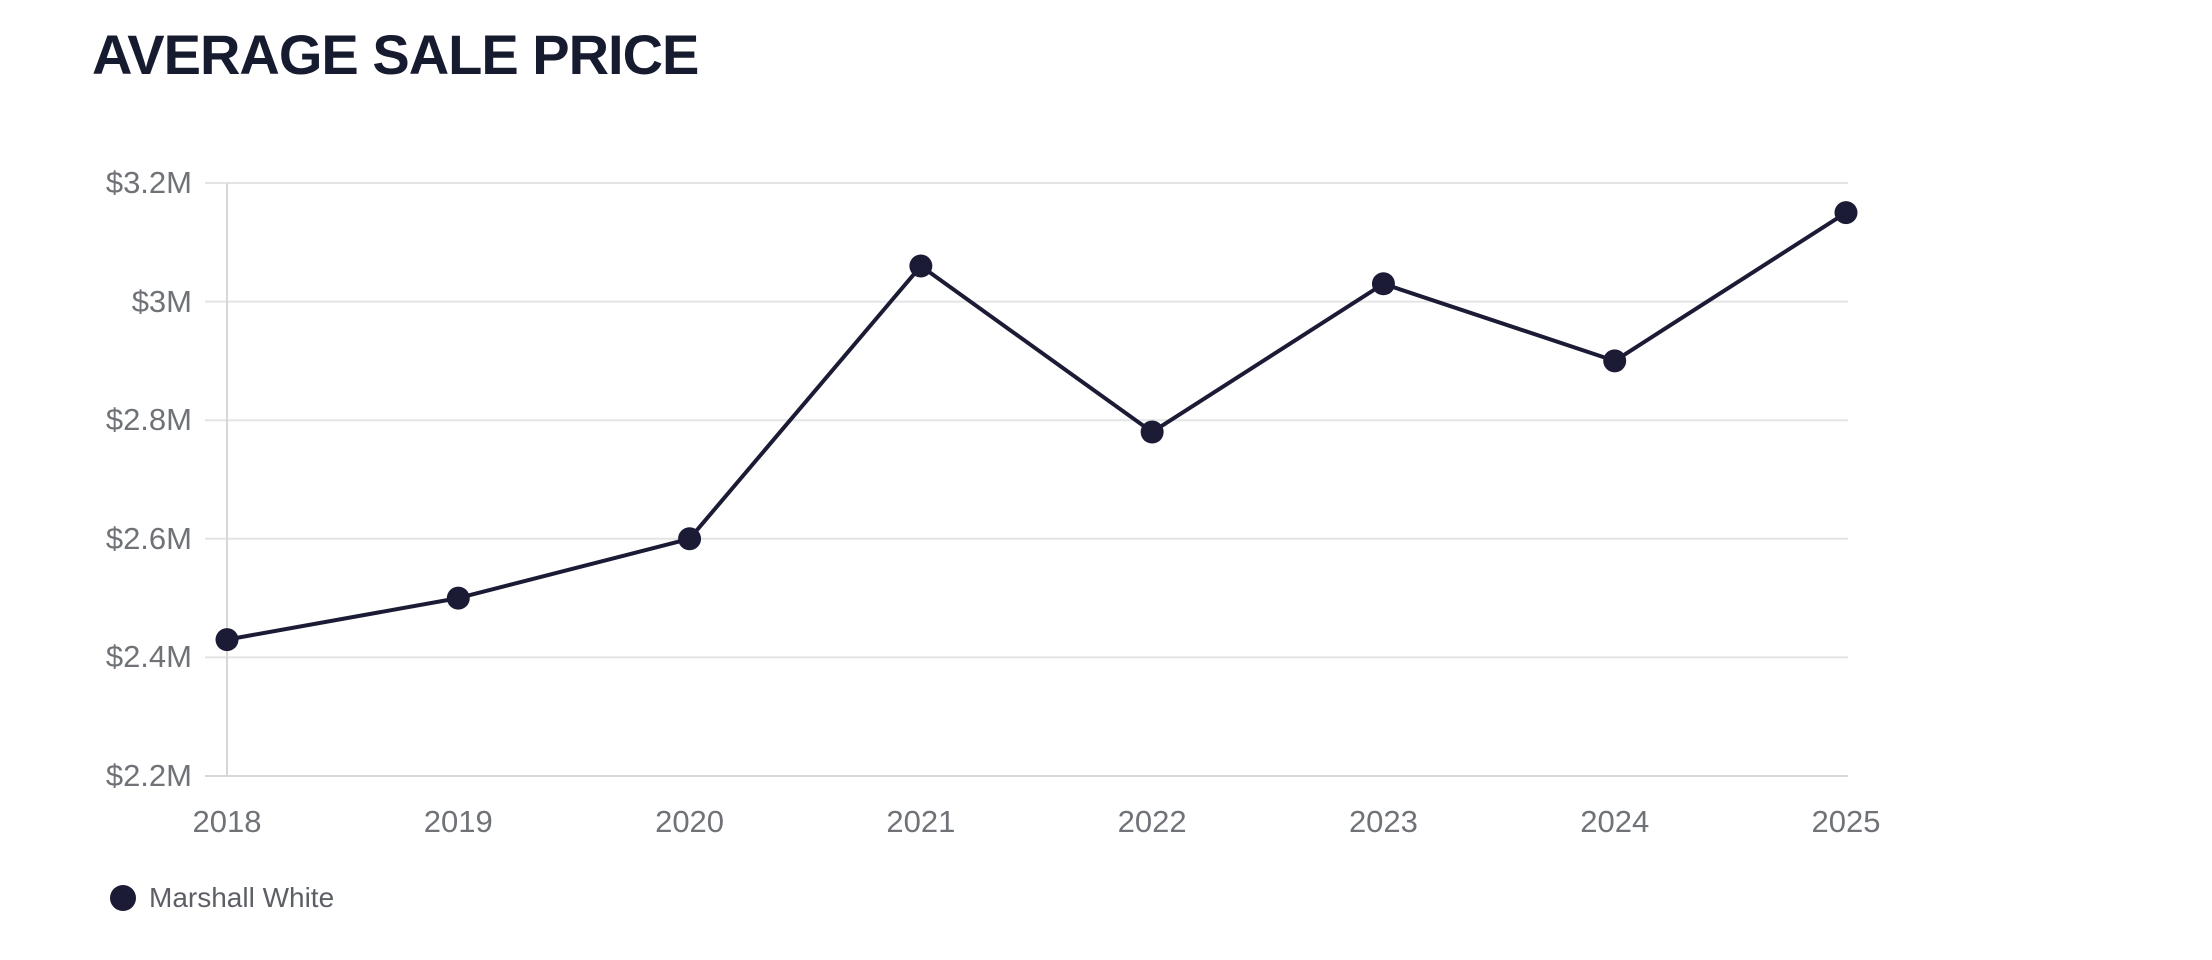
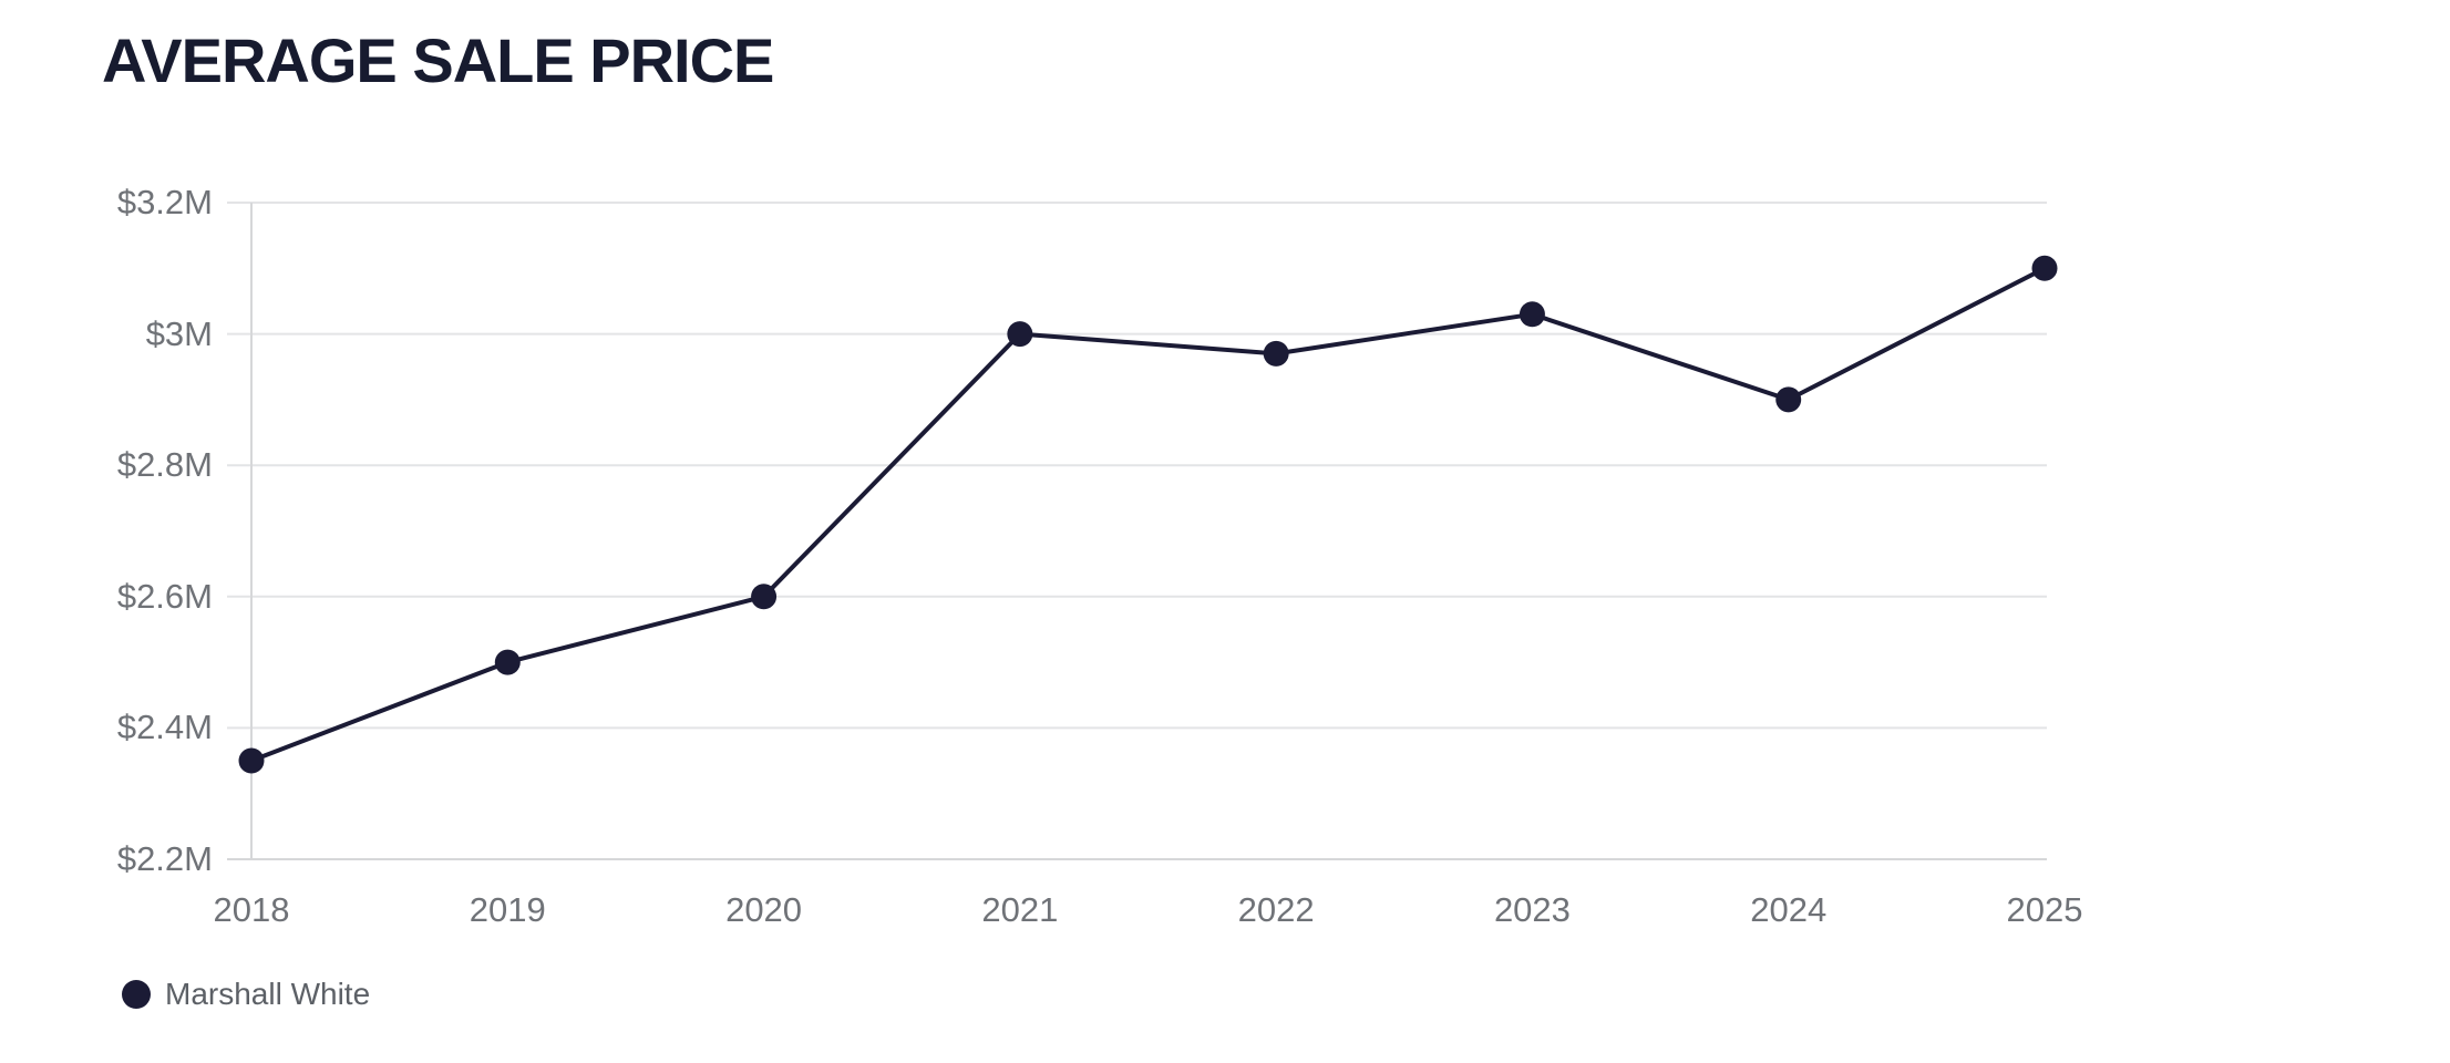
2018: $2.43M -> $2.35M
2021: $3.06M -> $3.00M
2022: $2.78M -> $2.97M
2025: $3.15M -> $3.10M
